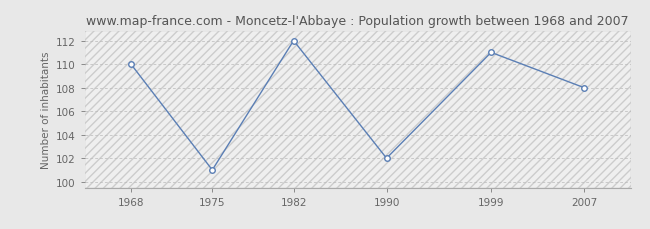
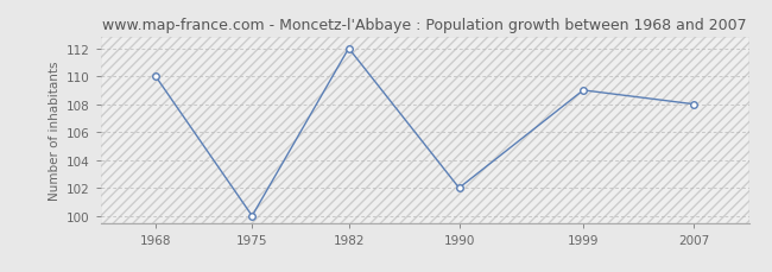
1975: 101 -> 100
1999: 111 -> 109
